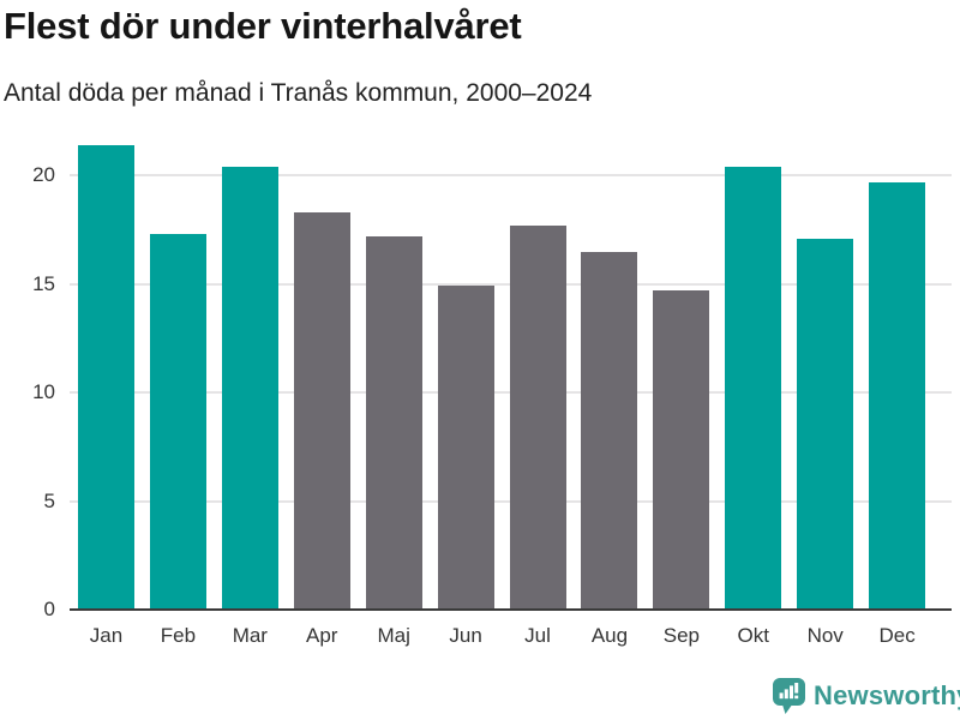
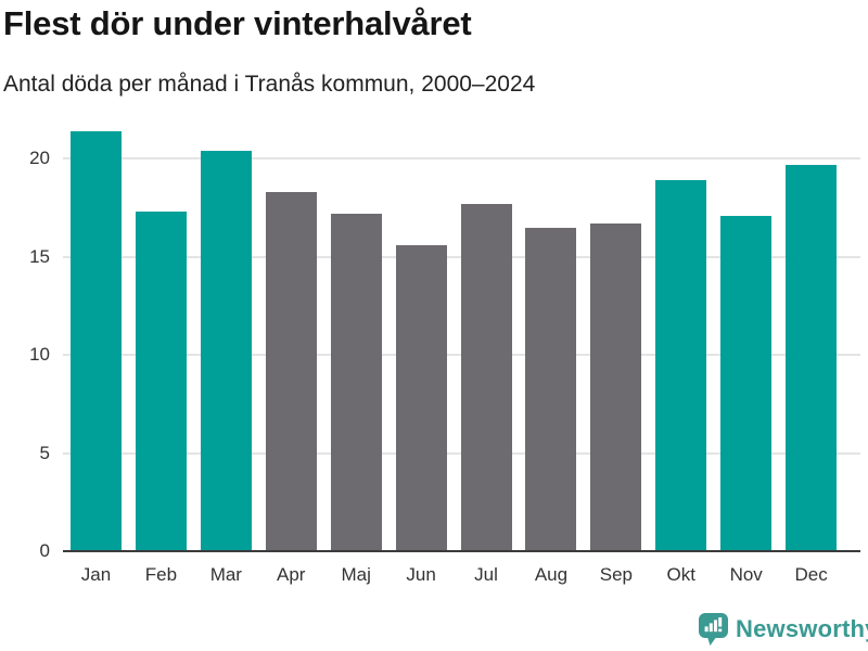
Jun: 14.9 -> 15.6
Sep: 14.7 -> 16.7
Okt: 20.4 -> 18.9
